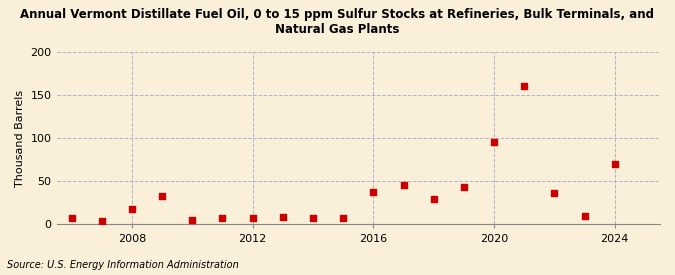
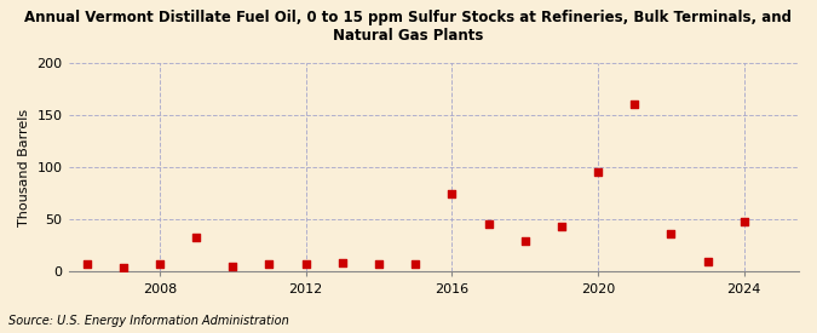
2008: 18 -> 8
2016: 38 -> 75
2024: 70 -> 48
